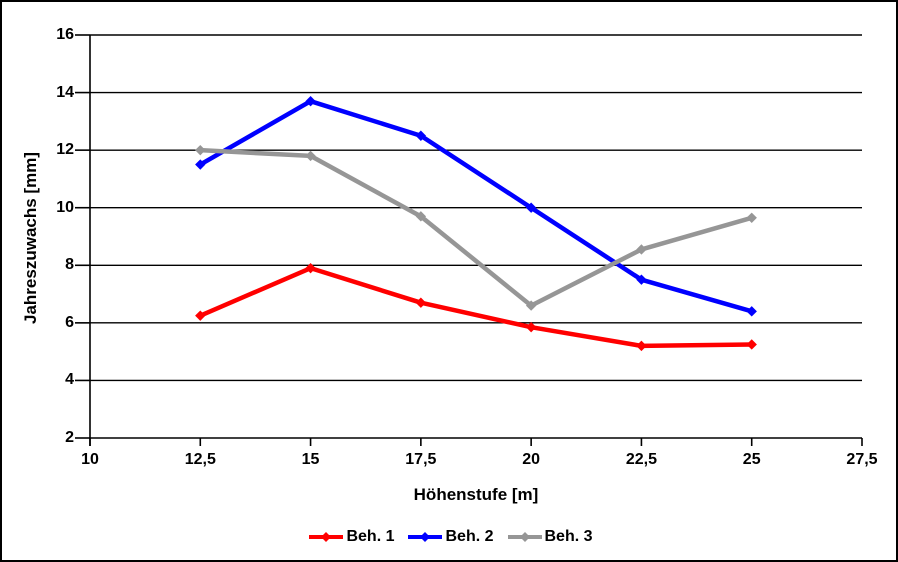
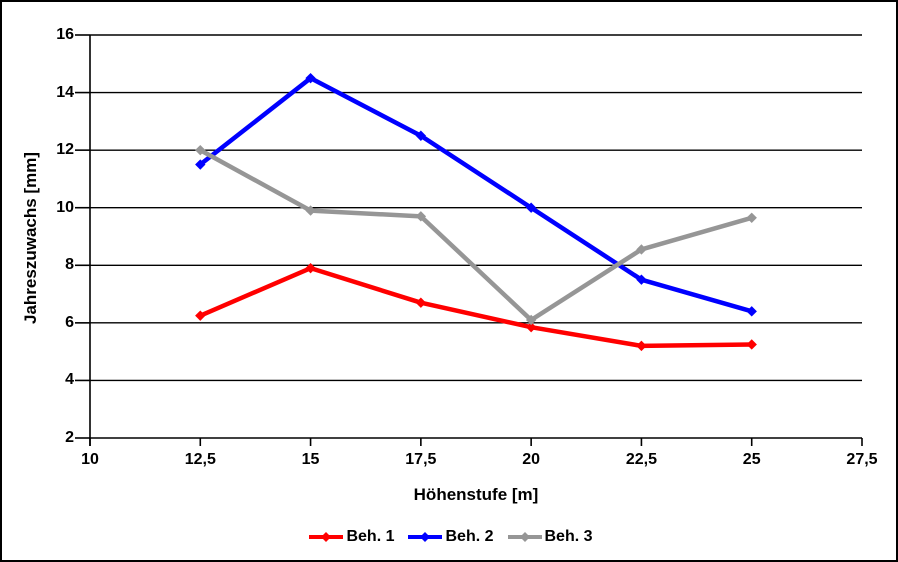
Beh. 2/15: 13.7 -> 14.5
Beh. 3/15: 11.8 -> 9.9
Beh. 3/20: 6.6 -> 6.1
